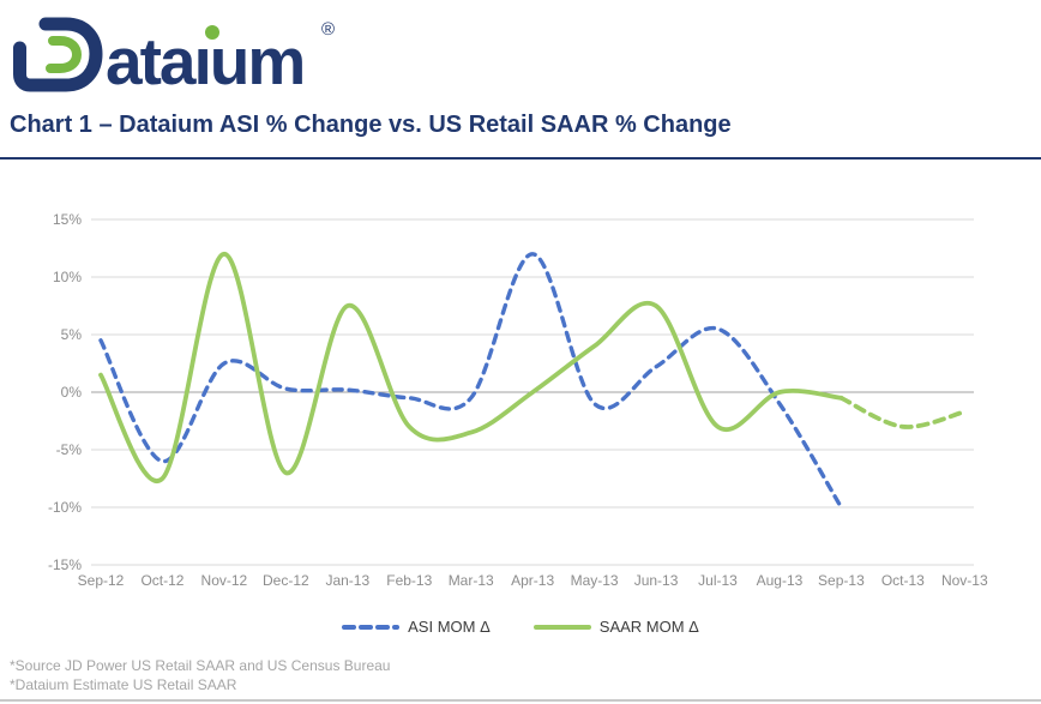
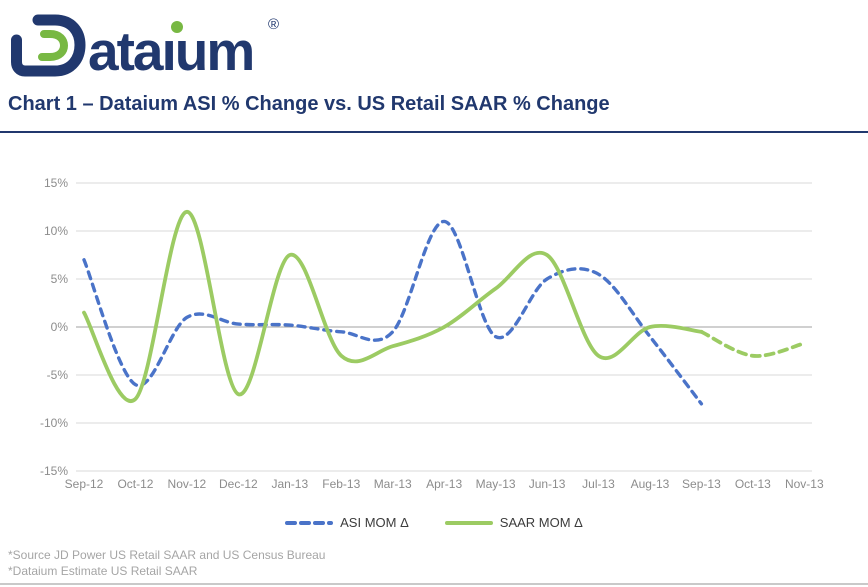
ASI MOM Δ/Sep-12: 4% -> 7%
ASI MOM Δ/Nov-12: 2% -> 1%
SAAR MOM Δ/Mar-13: -4% -> -2%
ASI MOM Δ/Apr-13: 12% -> 11%
ASI MOM Δ/Jun-13: 2% -> 5%
ASI MOM Δ/Sep-13: -10% -> -8%
